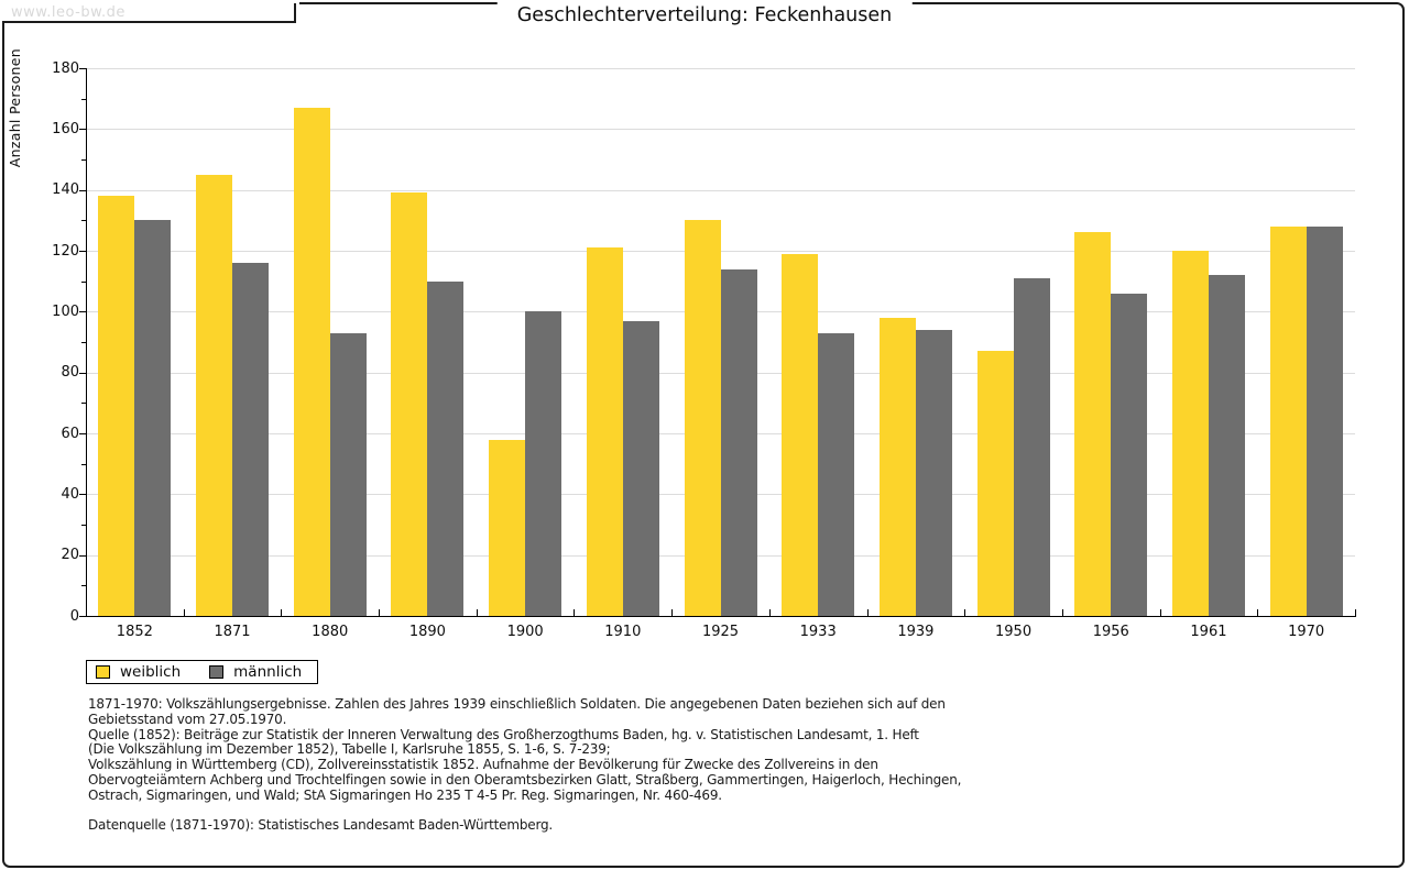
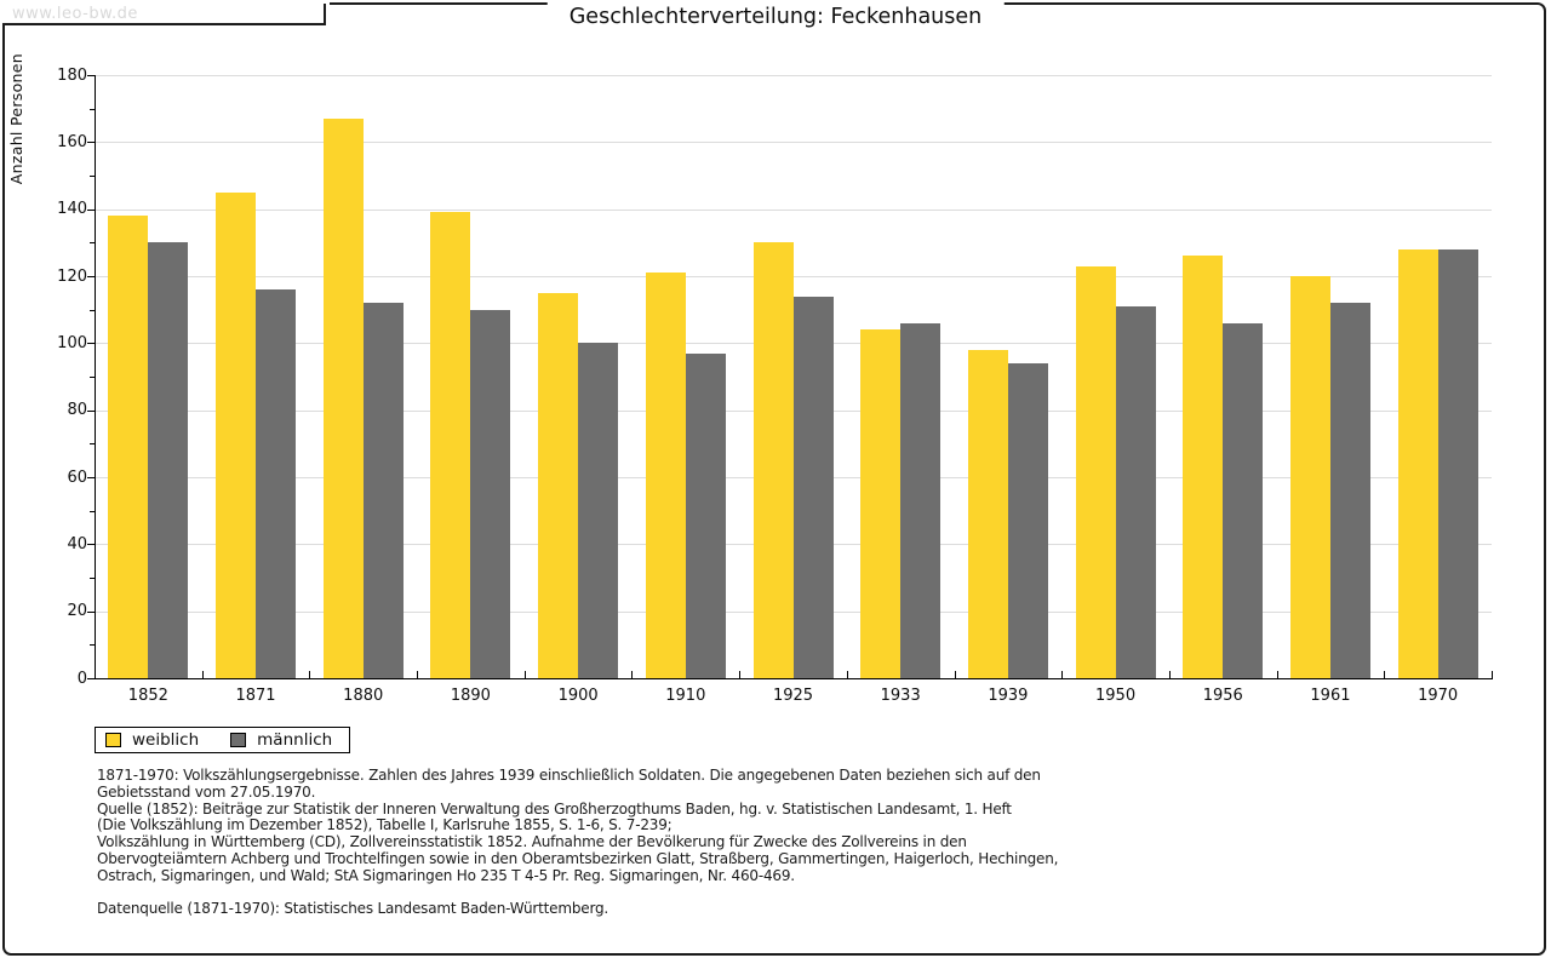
männlich/1880: 93 -> 112
weiblich/1900: 58 -> 115
weiblich/1933: 119 -> 104
männlich/1933: 93 -> 106
weiblich/1950: 87 -> 123
